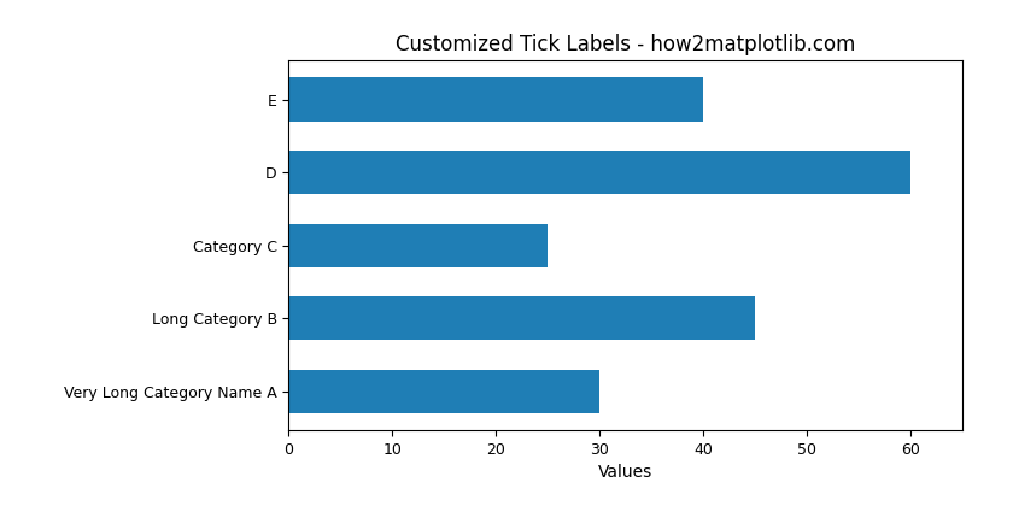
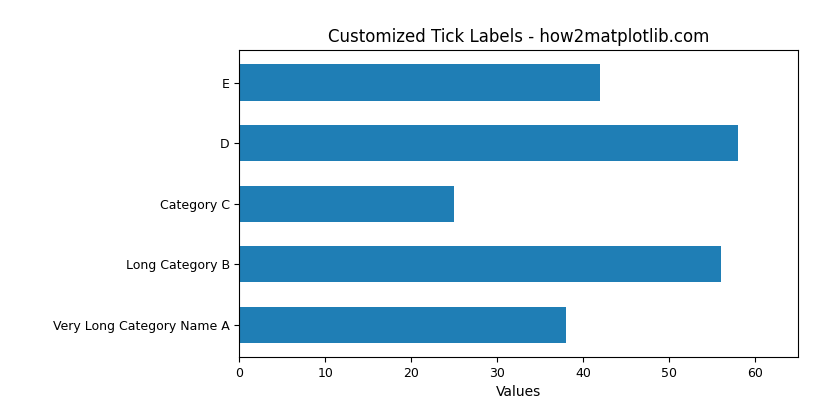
E: 40 -> 42
D: 60 -> 58
Long Category B: 45 -> 56
Very Long Category Name A: 30 -> 38
